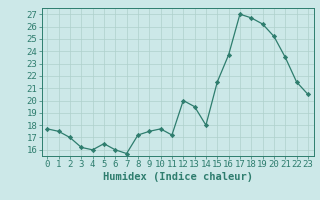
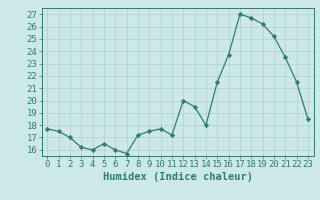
23: 20.5 -> 18.5
